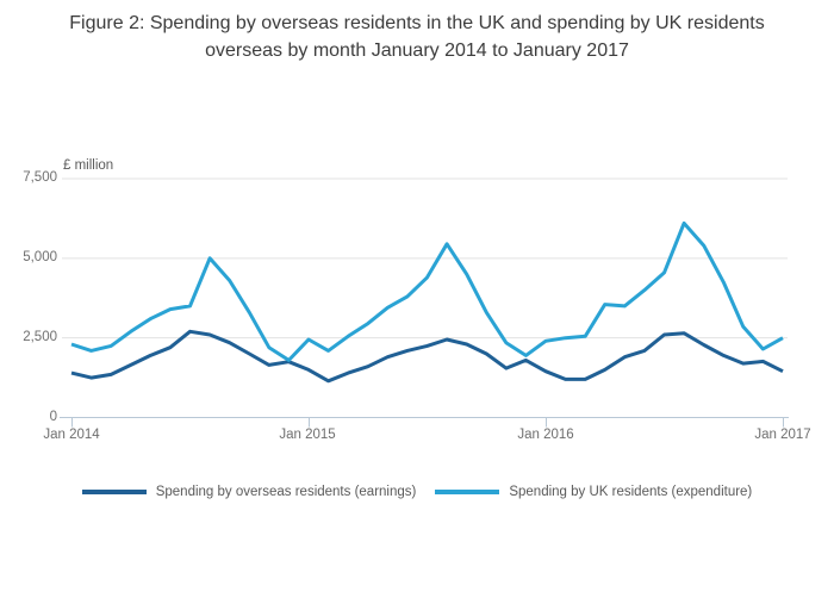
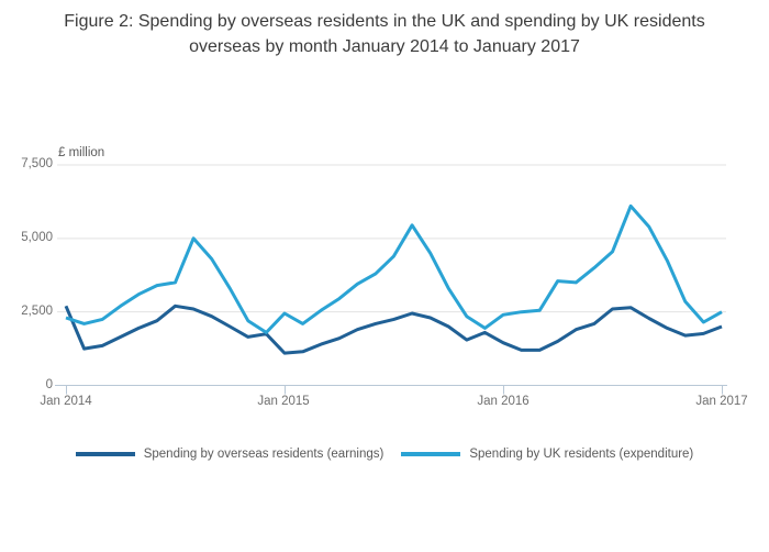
Spending by overseas residents (earnings)/Jan 2014: 1400 -> 2700
Spending by overseas residents (earnings)/Jan 2015: 1500 -> 1100
Spending by overseas residents (earnings)/Jan 2017: 1400 -> 2000
